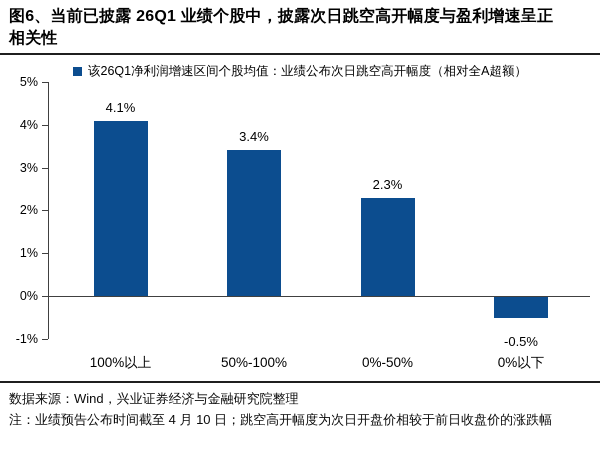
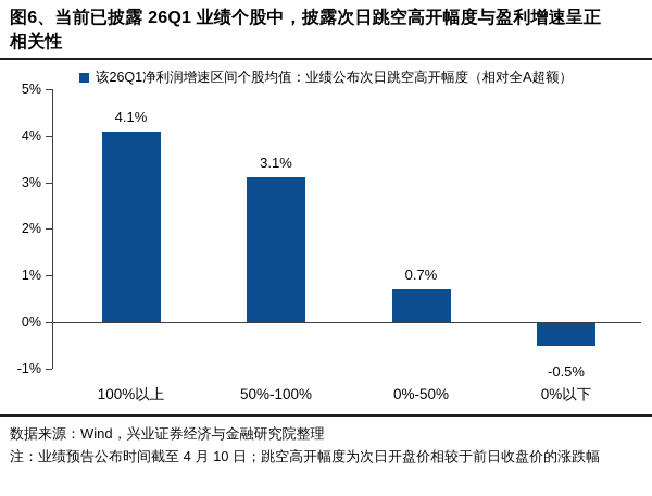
50%-100%: 3.4% -> 3.1%
0%-50%: 2.3% -> 0.7%
